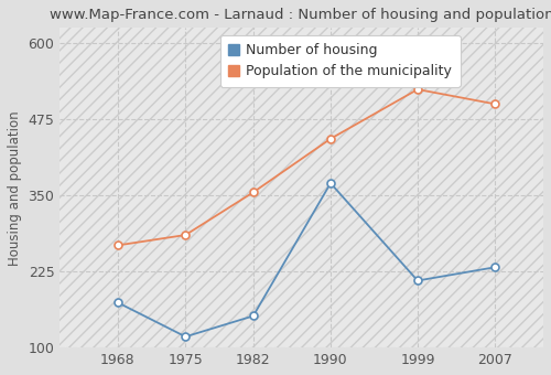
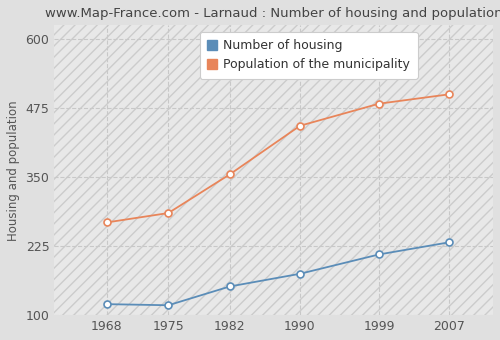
Number of housing/1968: 174 -> 120
Number of housing/1990: 370 -> 175
Population of the municipality/1999: 524 -> 483
